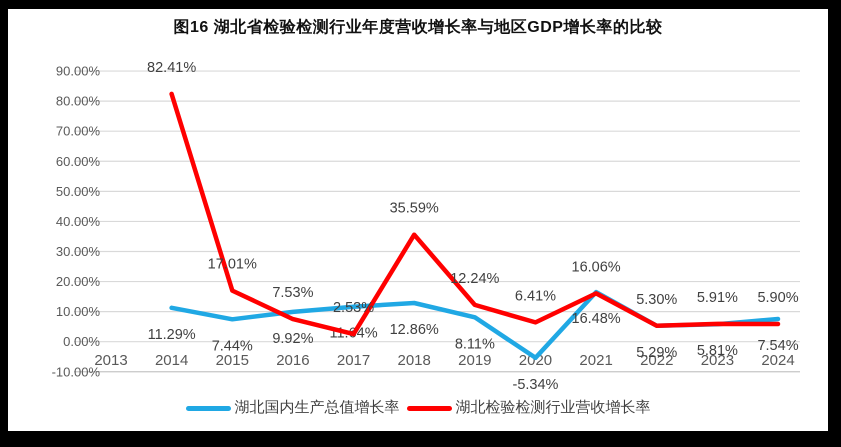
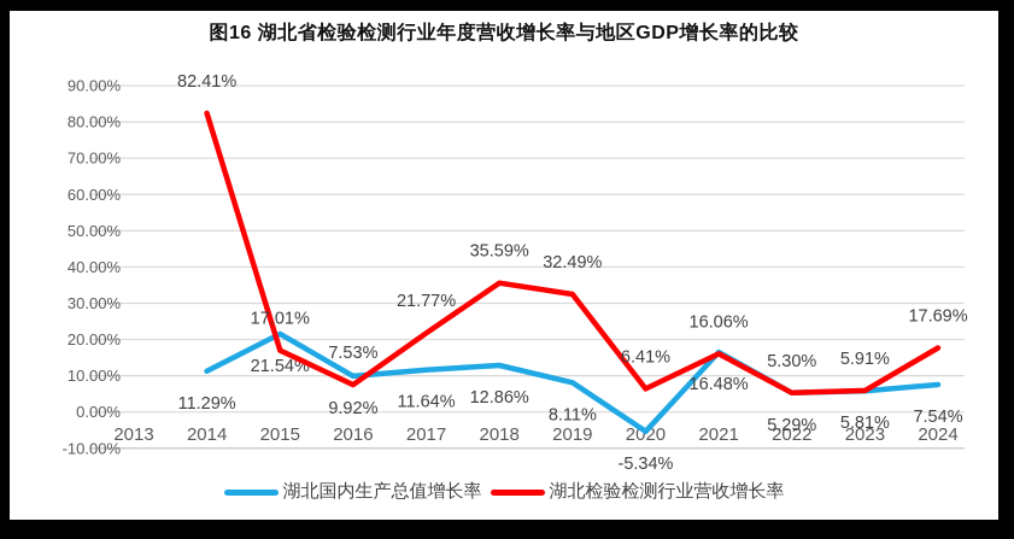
湖北国内生产总值增长率/2015: 7.44% -> 21.54%
湖北检验检测行业营收增长率/2017: 2.53% -> 21.77%
湖北检验检测行业营收增长率/2019: 12.24% -> 32.49%
湖北检验检测行业营收增长率/2024: 5.90% -> 17.69%
